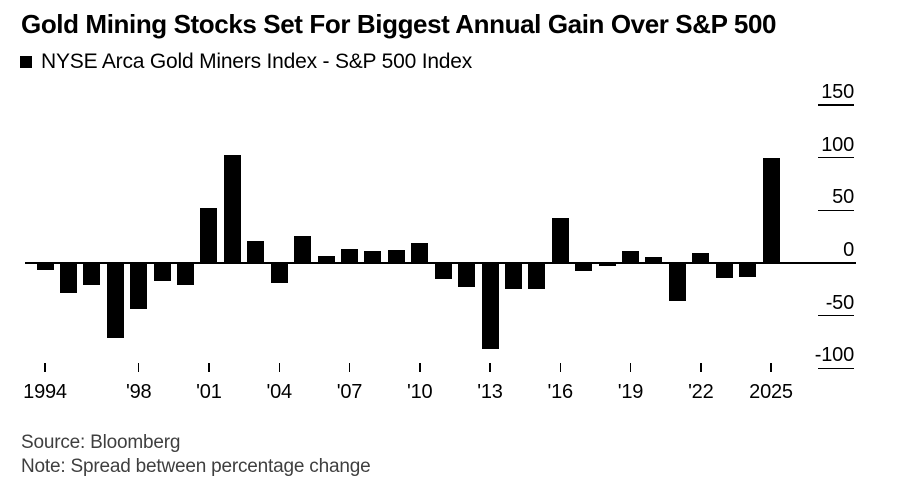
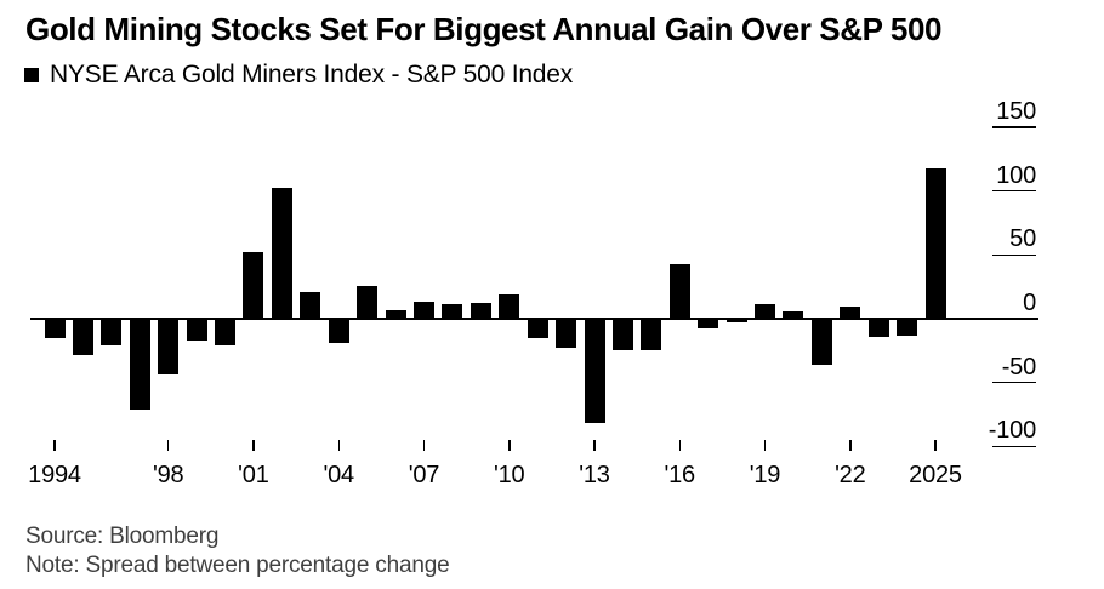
1994: -7 -> -15
2025: 100 -> 118
